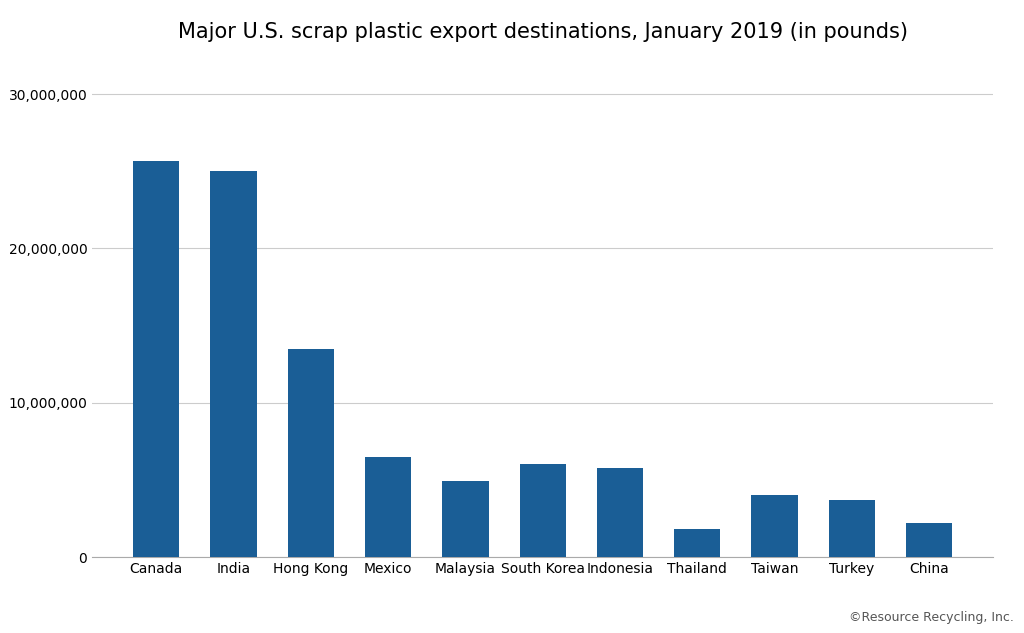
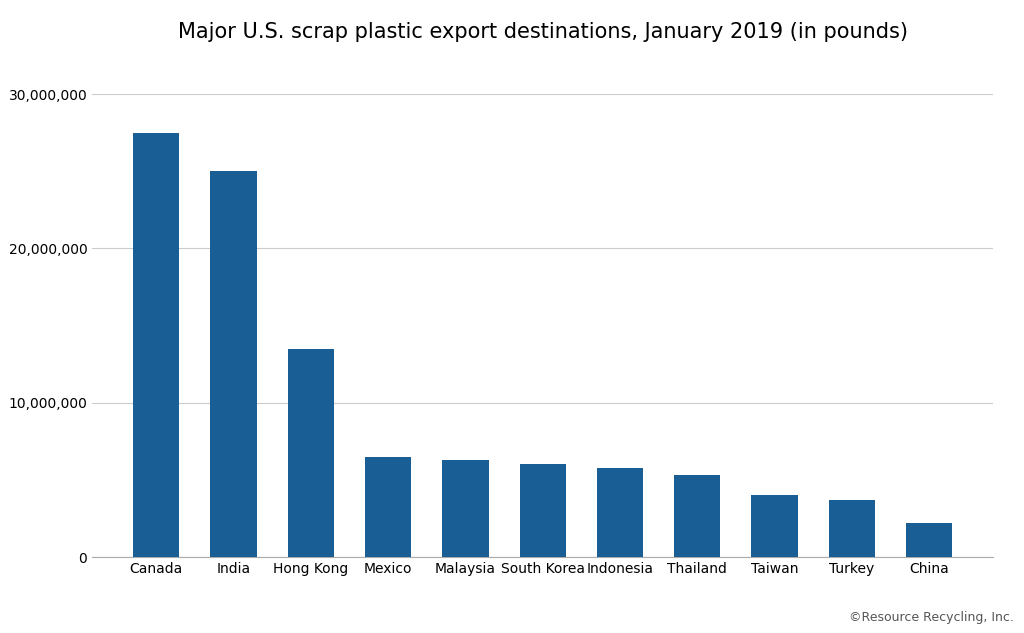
Canada: 25,700,000 -> 27,500,000
Malaysia: 4,900,000 -> 6,300,000
Thailand: 1,800,000 -> 5,300,000
